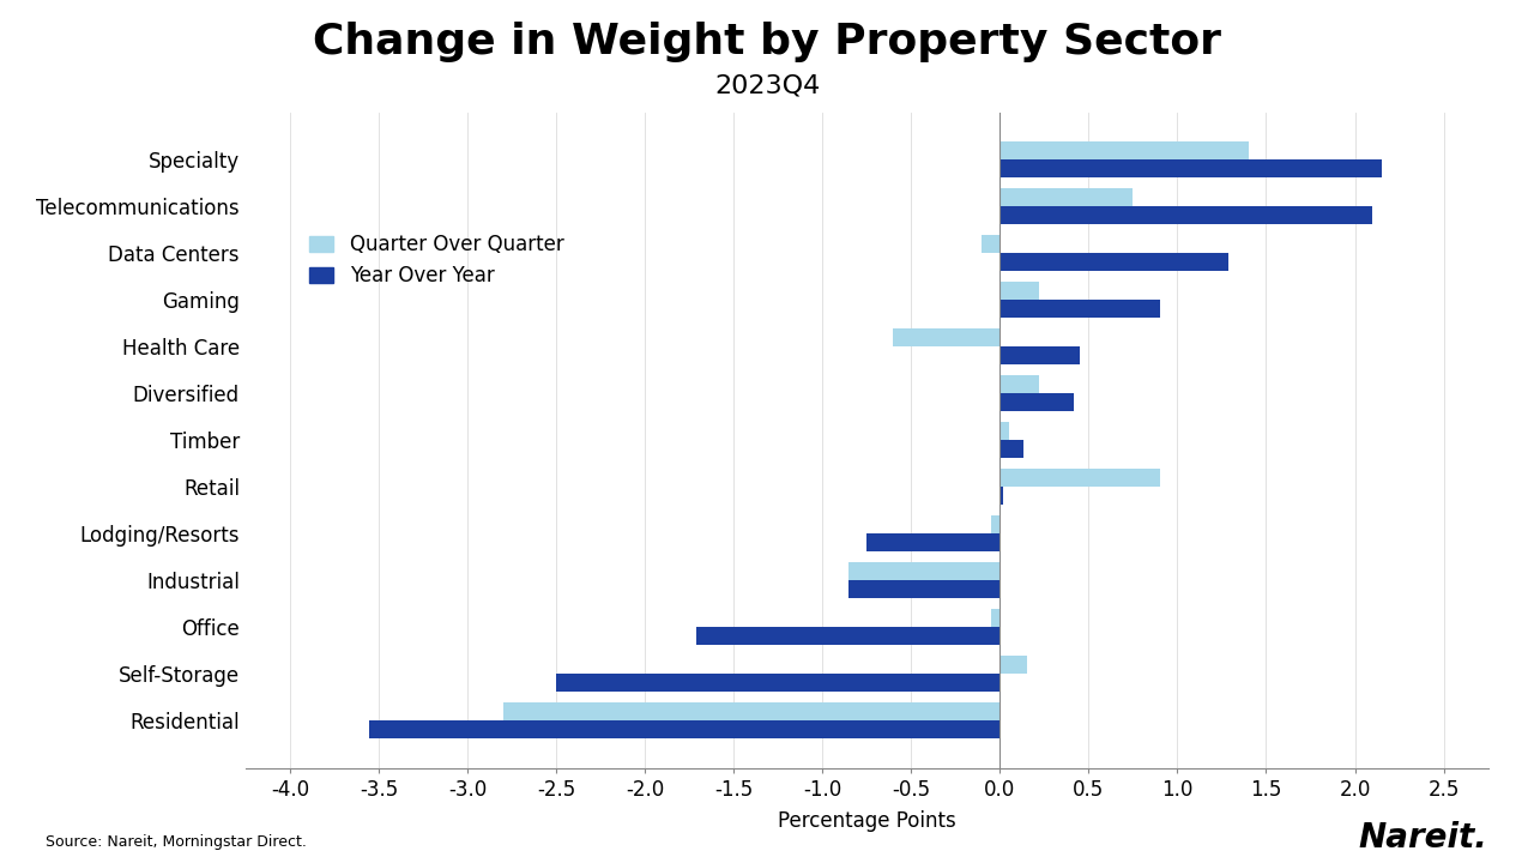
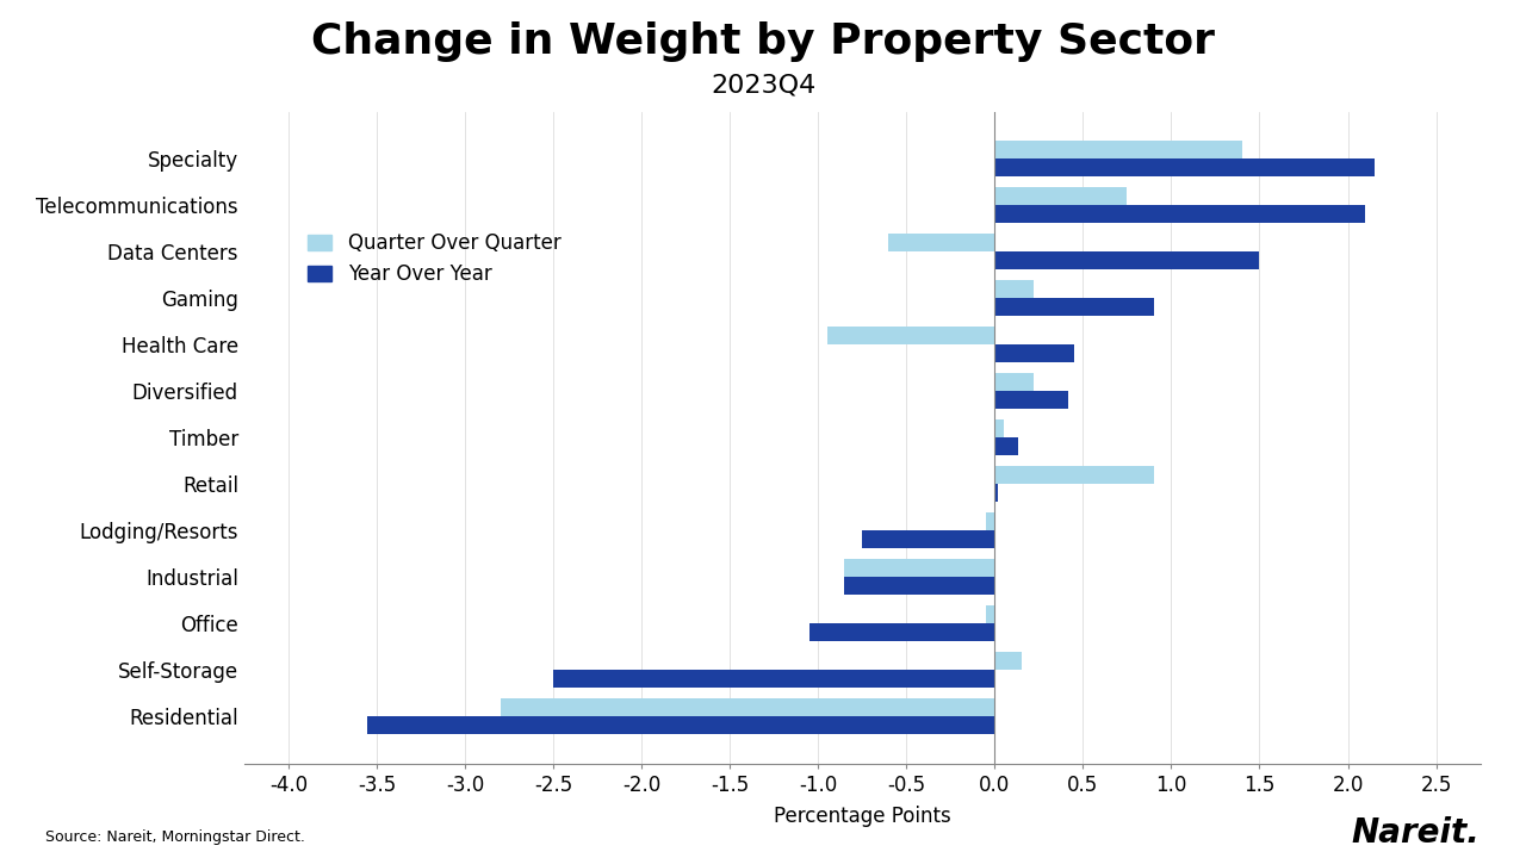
Quarter Over Quarter/Data Centers: -0.10 -> -0.60
Year Over Year/Data Centers: 1.29 -> 1.50
Quarter Over Quarter/Health Care: -0.60 -> -0.95
Year Over Year/Office: -1.71 -> -1.05
